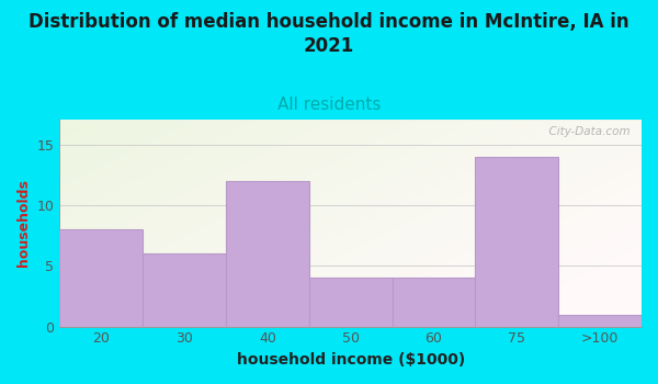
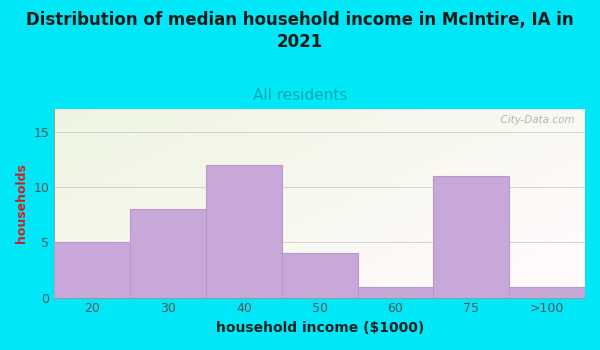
20: 8 -> 5
30: 6 -> 8
60: 4 -> 1
75: 14 -> 11
